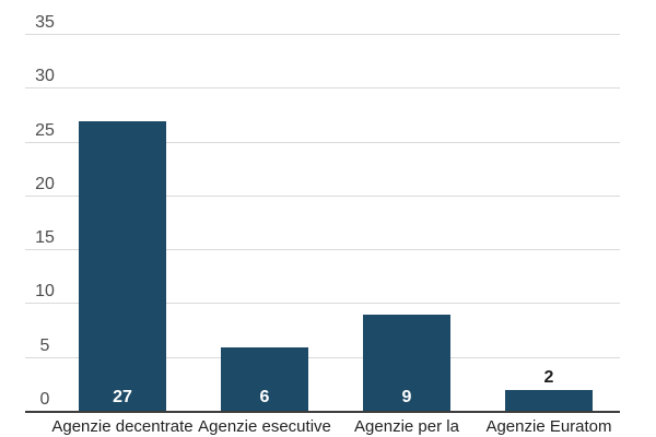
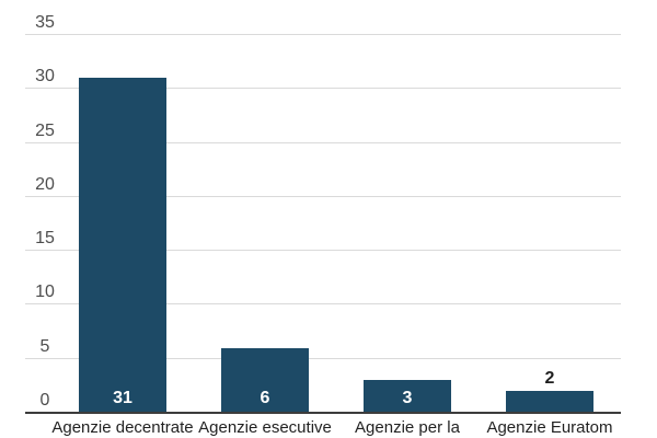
Agenzie decentrate: 27 -> 31
Agenzie per la: 9 -> 3
